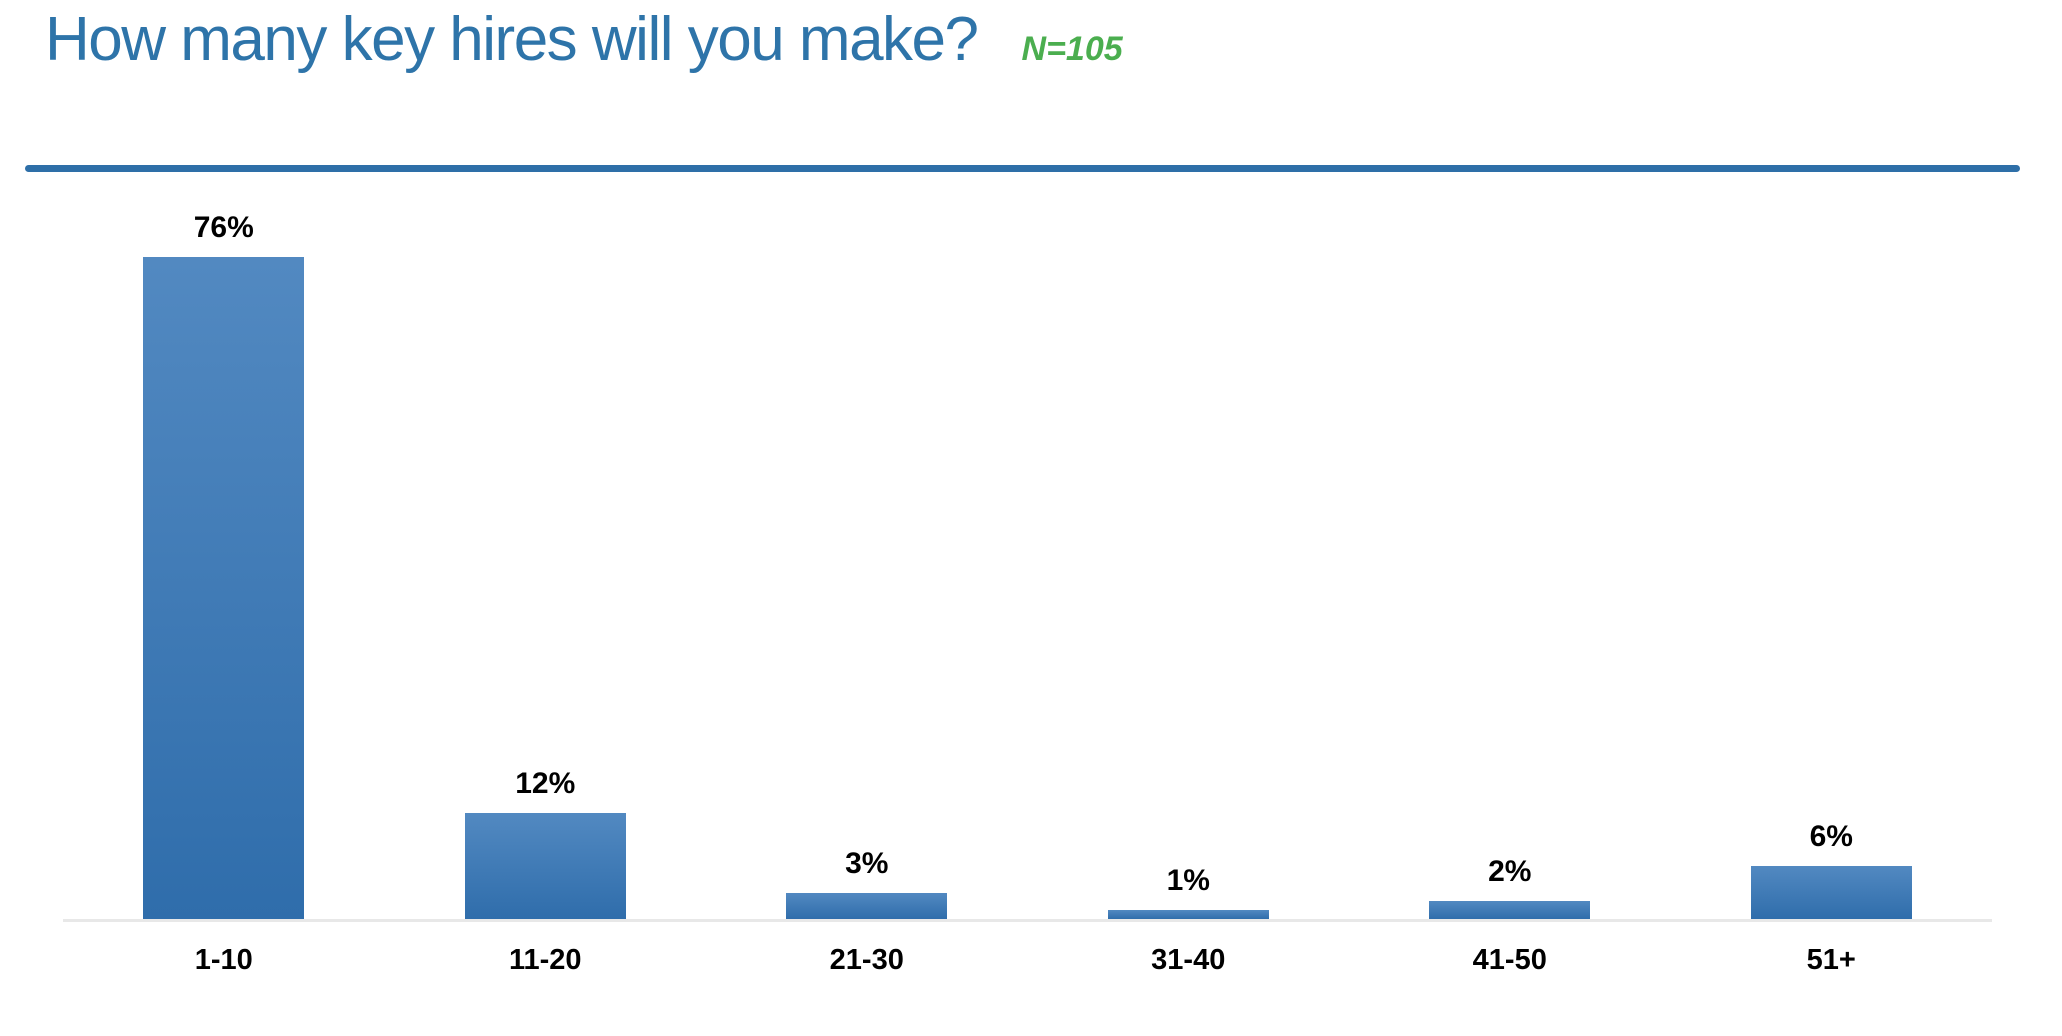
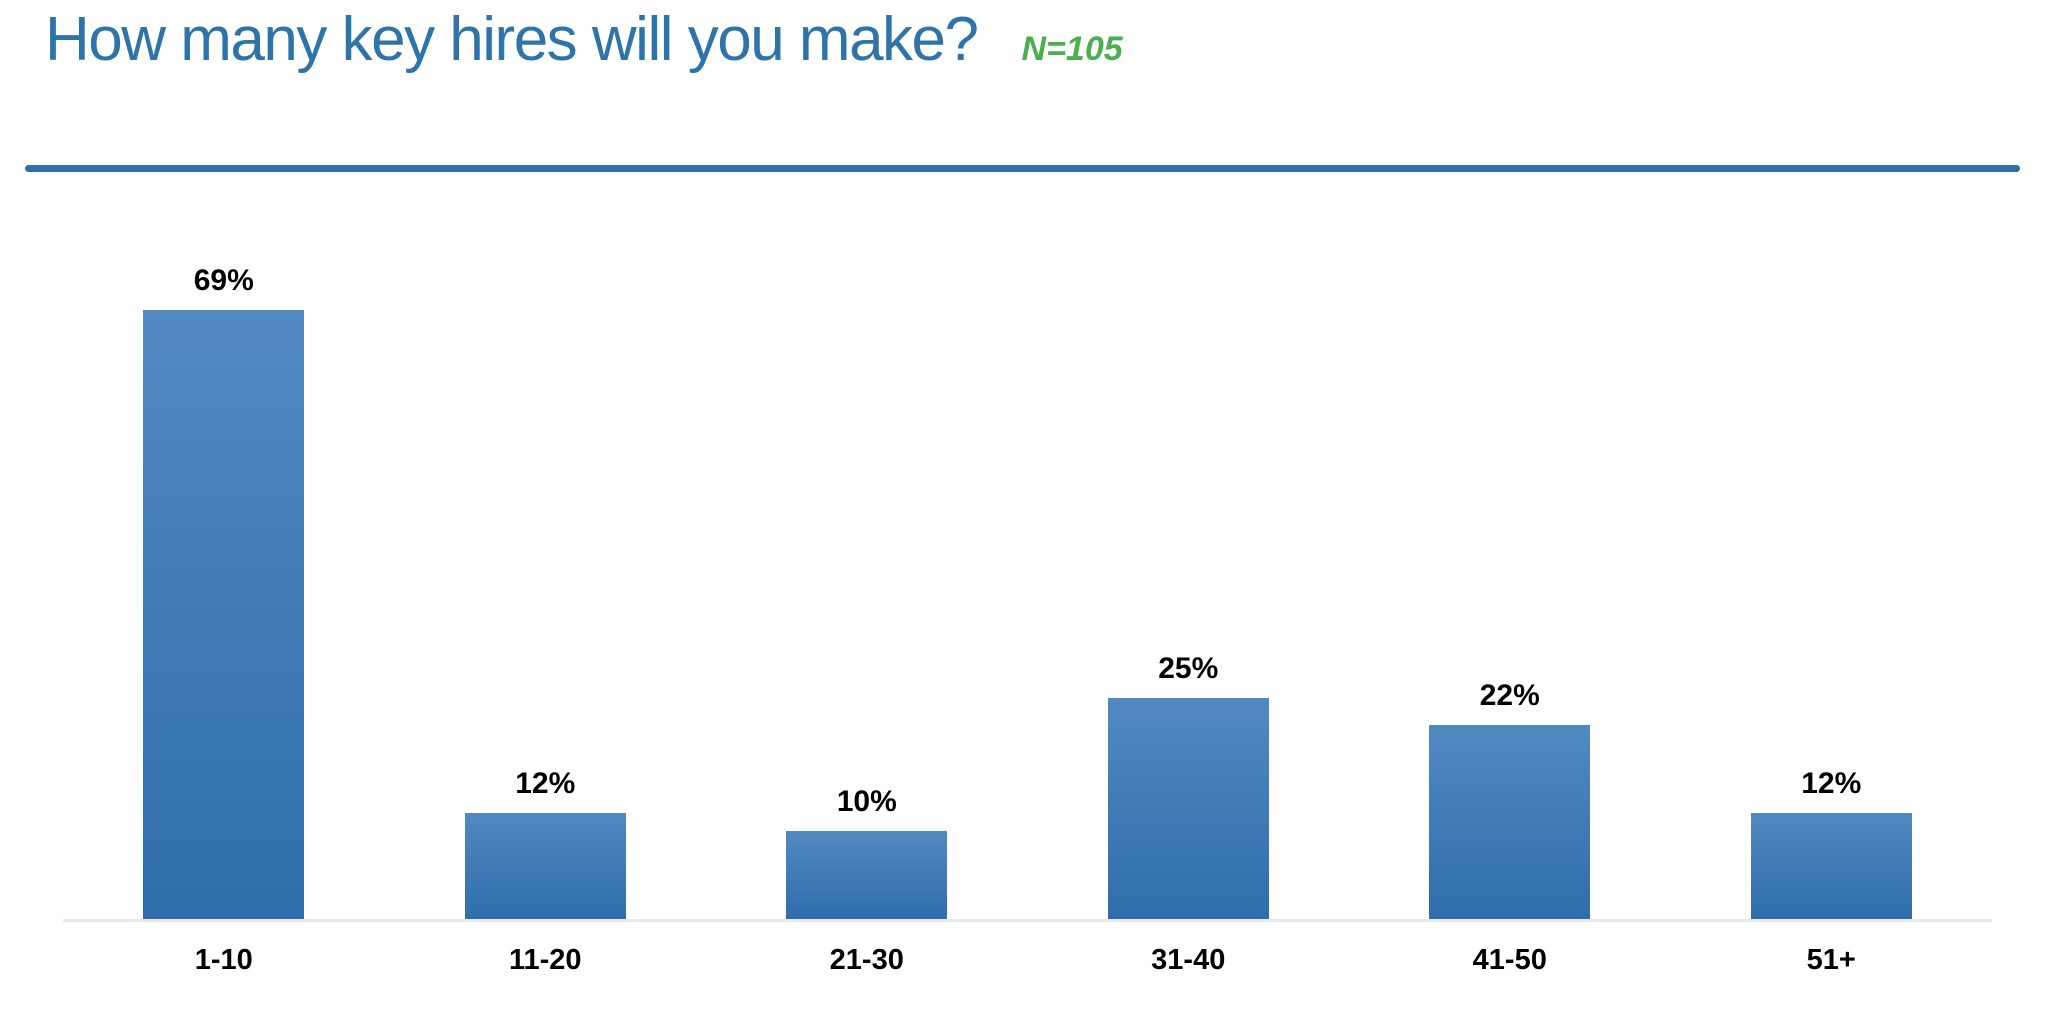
1-10: 76% -> 69%
21-30: 3% -> 10%
31-40: 1% -> 25%
41-50: 2% -> 22%
51+: 6% -> 12%
